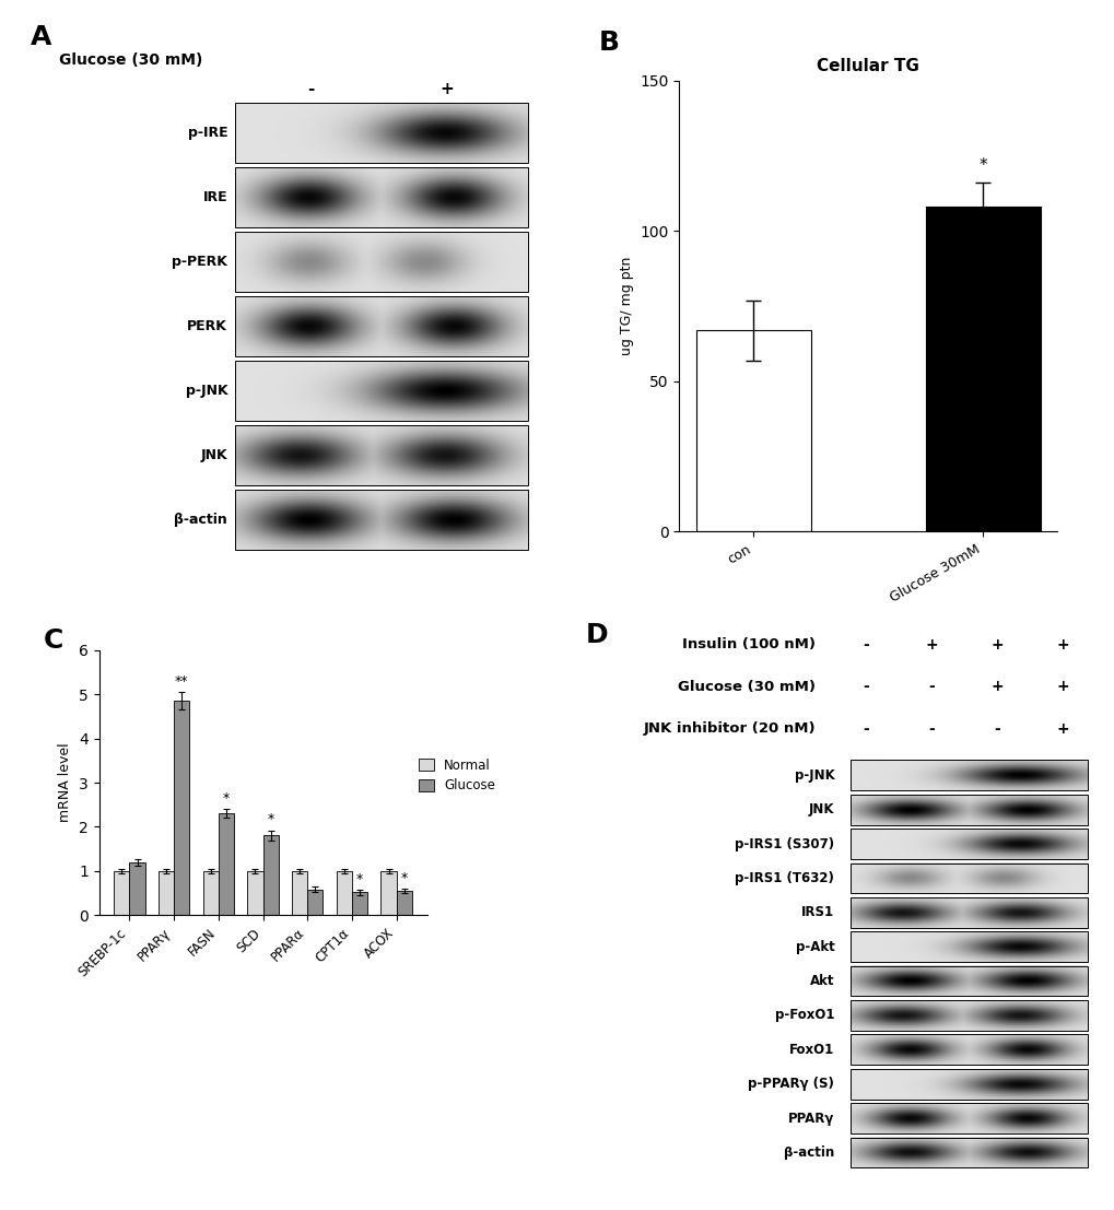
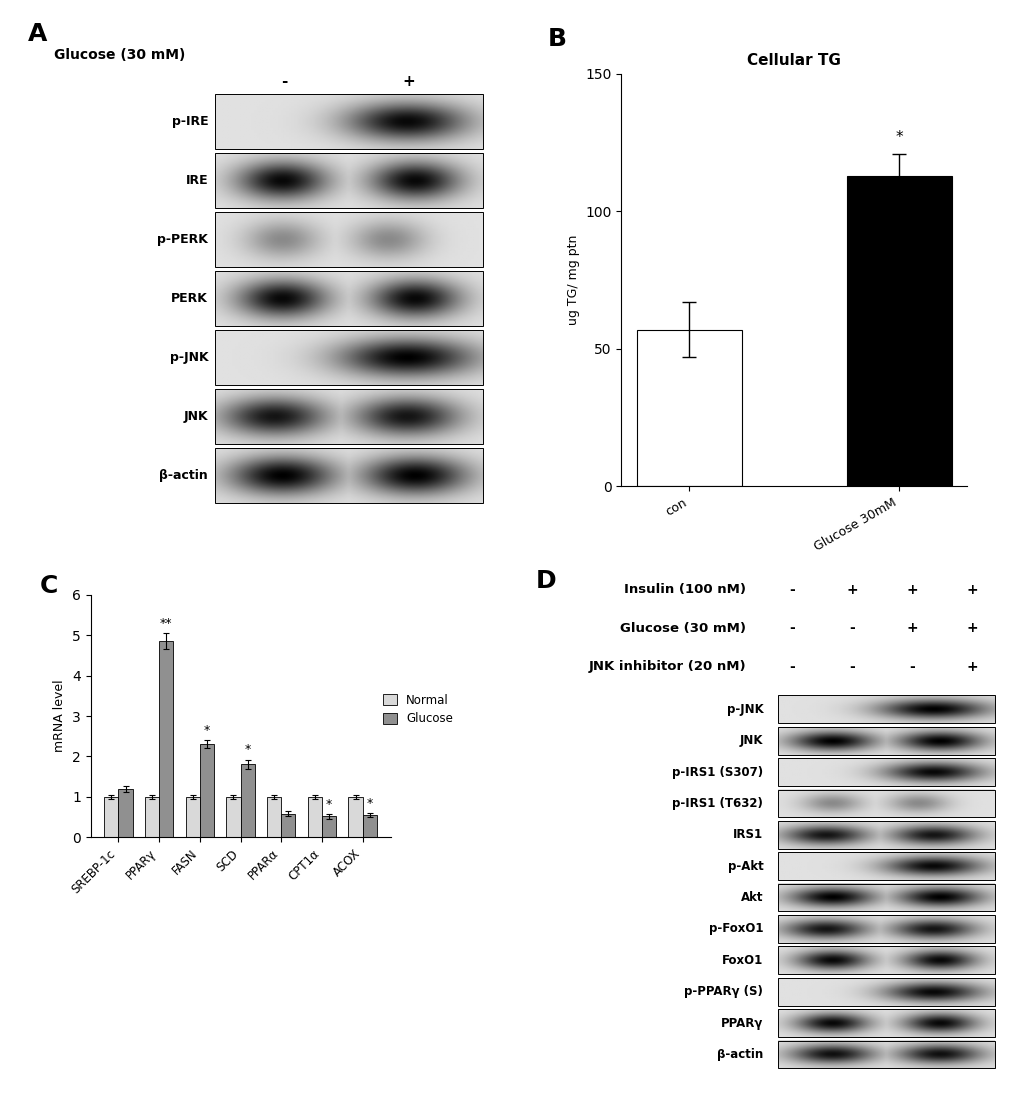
Cellular TG/con: 67 -> 57
Cellular TG/Glucose 30mM: 108 -> 113
